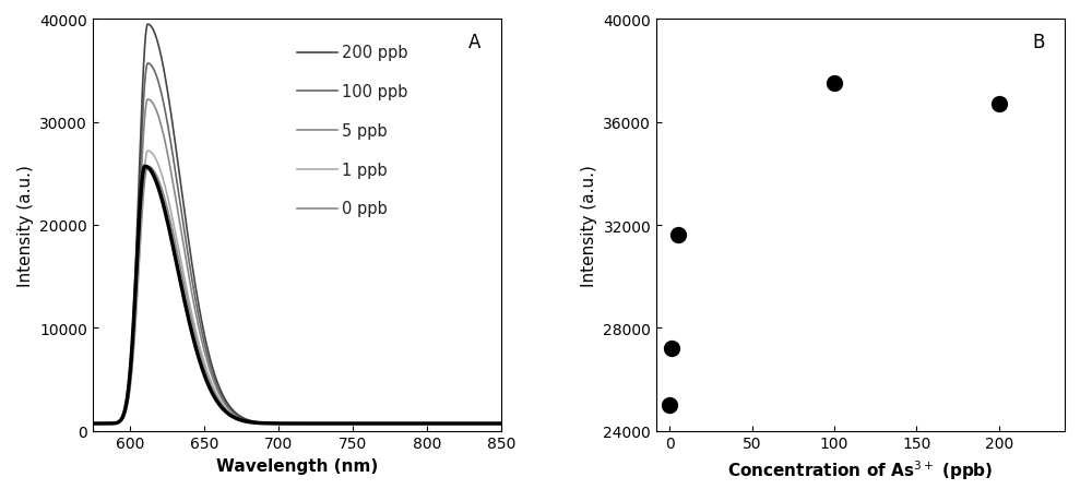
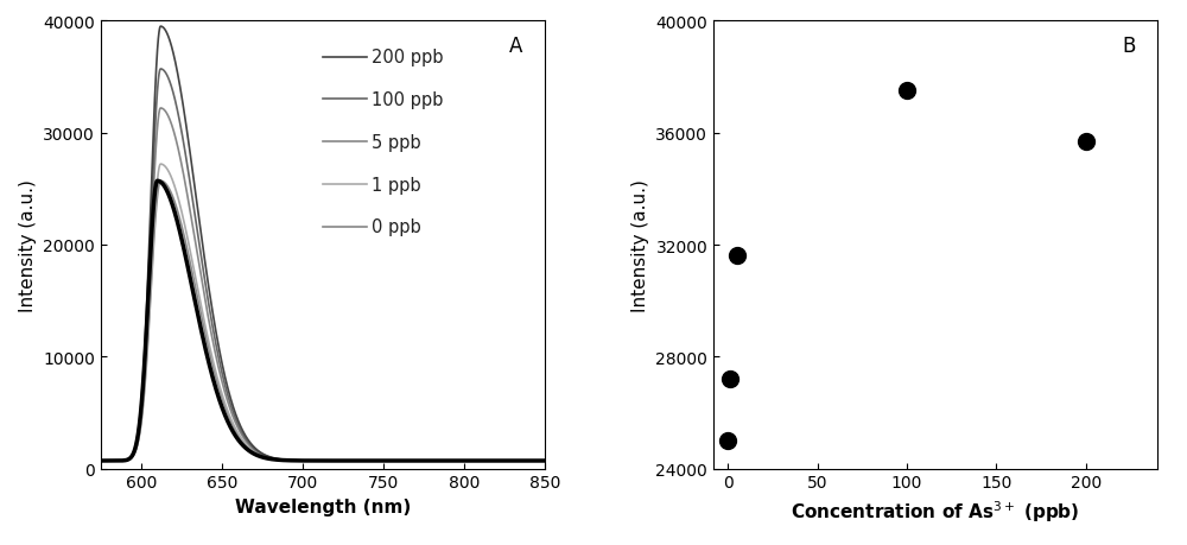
200: 36700 -> 35700
